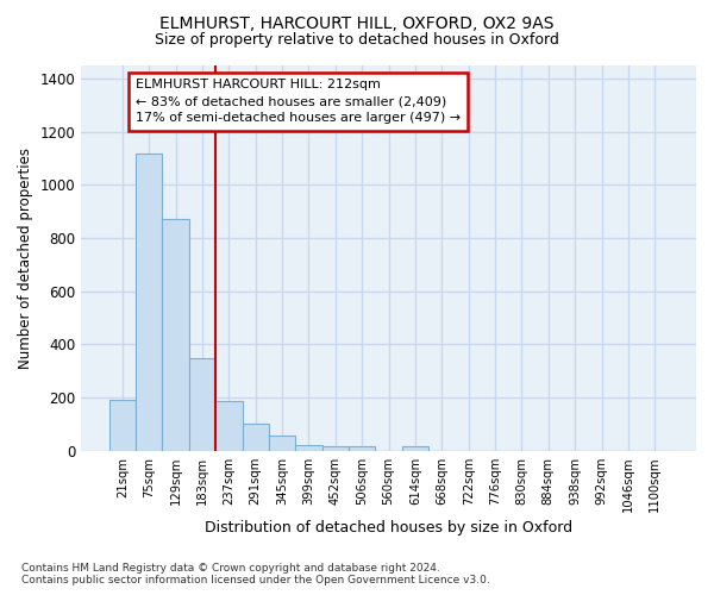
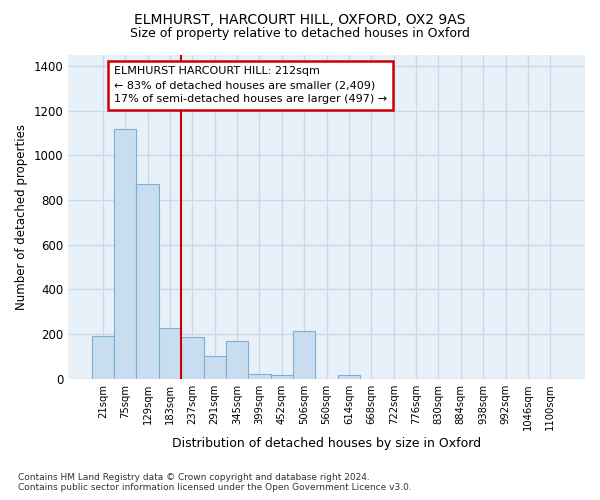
183sqm: 350 -> 225
345sqm: 55 -> 170
506sqm: 18 -> 215
